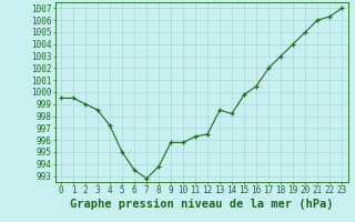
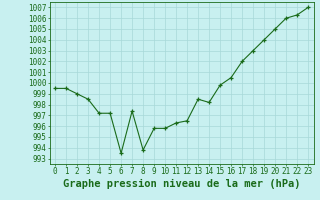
5: 995.0 -> 997.2
7: 992.8 -> 997.4
